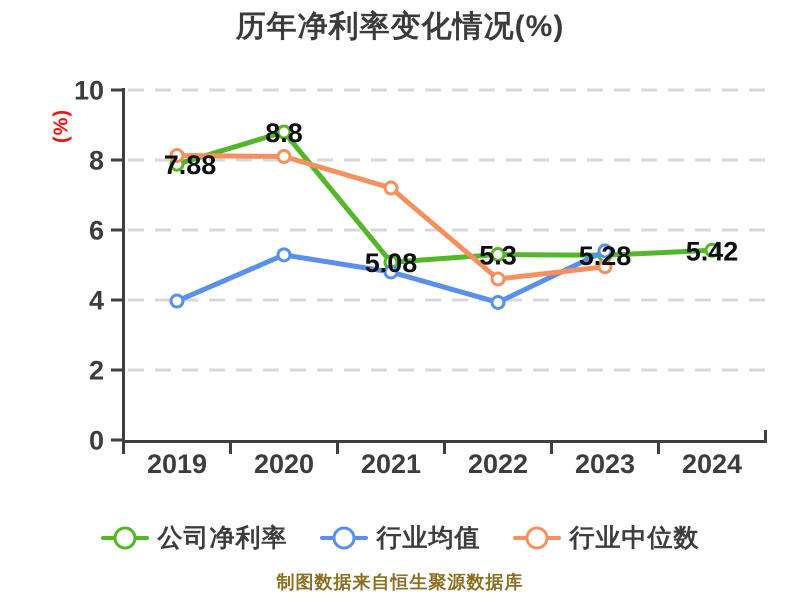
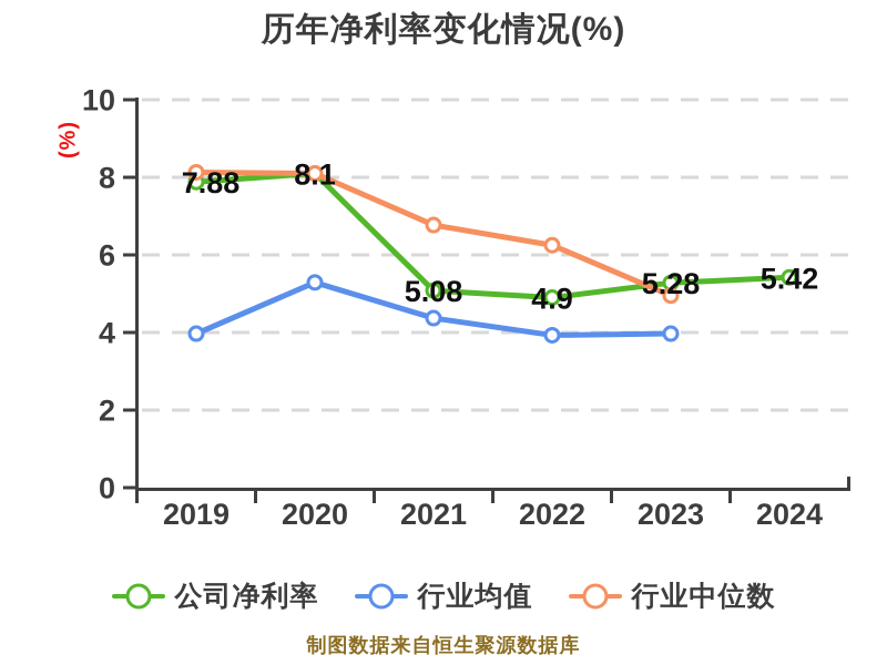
公司净利率/2020: 8.8 -> 8.1
行业均值/2021: 4.8 -> 4.4
行业中位数/2021: 7.2 -> 6.8
公司净利率/2022: 5.3 -> 4.9
行业中位数/2022: 4.6 -> 6.2
行业均值/2023: 5.4 -> 4.0
